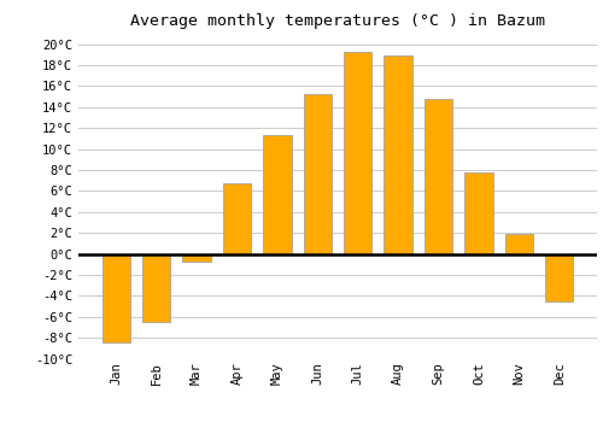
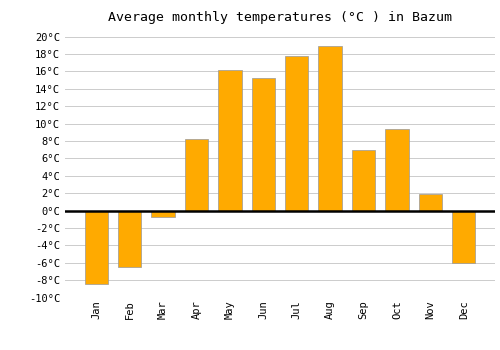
Apr: 6.7°C -> 8.2°C
May: 11.3°C -> 16.2°C
Jul: 19.3°C -> 17.8°C
Sep: 14.8°C -> 7.0°C
Oct: 7.8°C -> 9.4°C
Dec: -4.5°C -> -6.0°C
